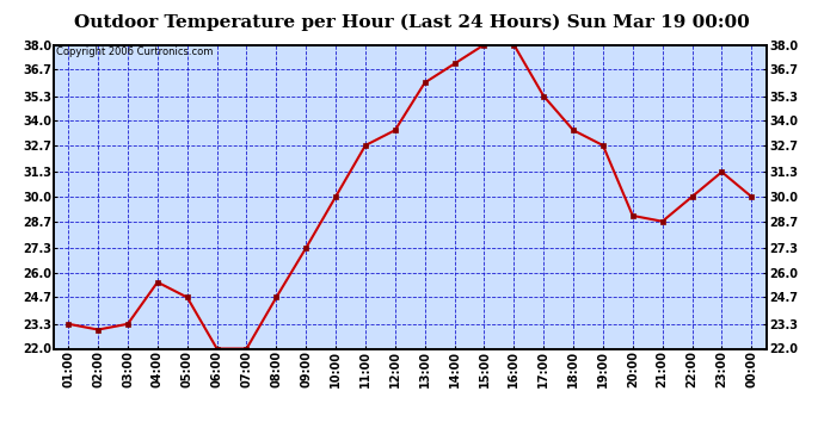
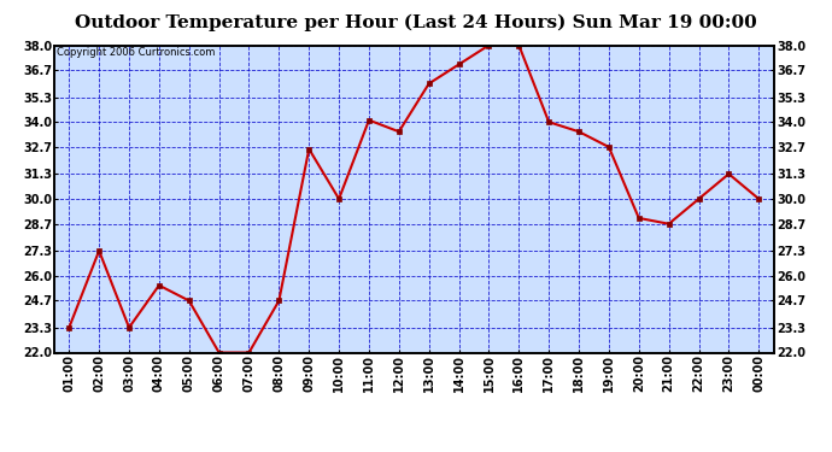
02:00: 23.0 -> 27.3
09:00: 27.3 -> 32.6
11:00: 32.7 -> 34.1
17:00: 35.3 -> 34.0
